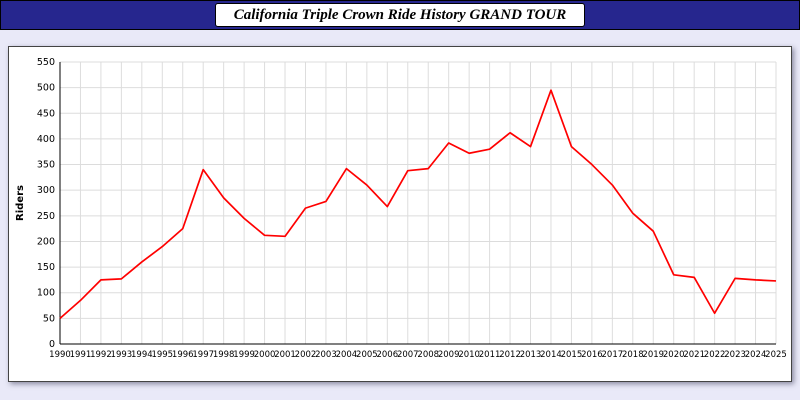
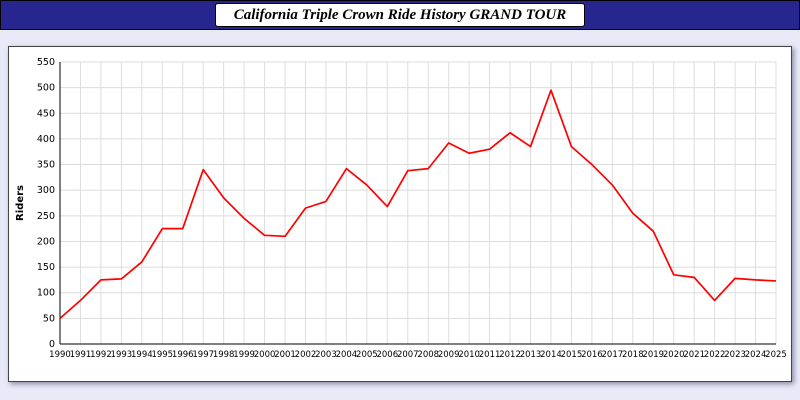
1995: 190 -> 220
2022: 60 -> 80
